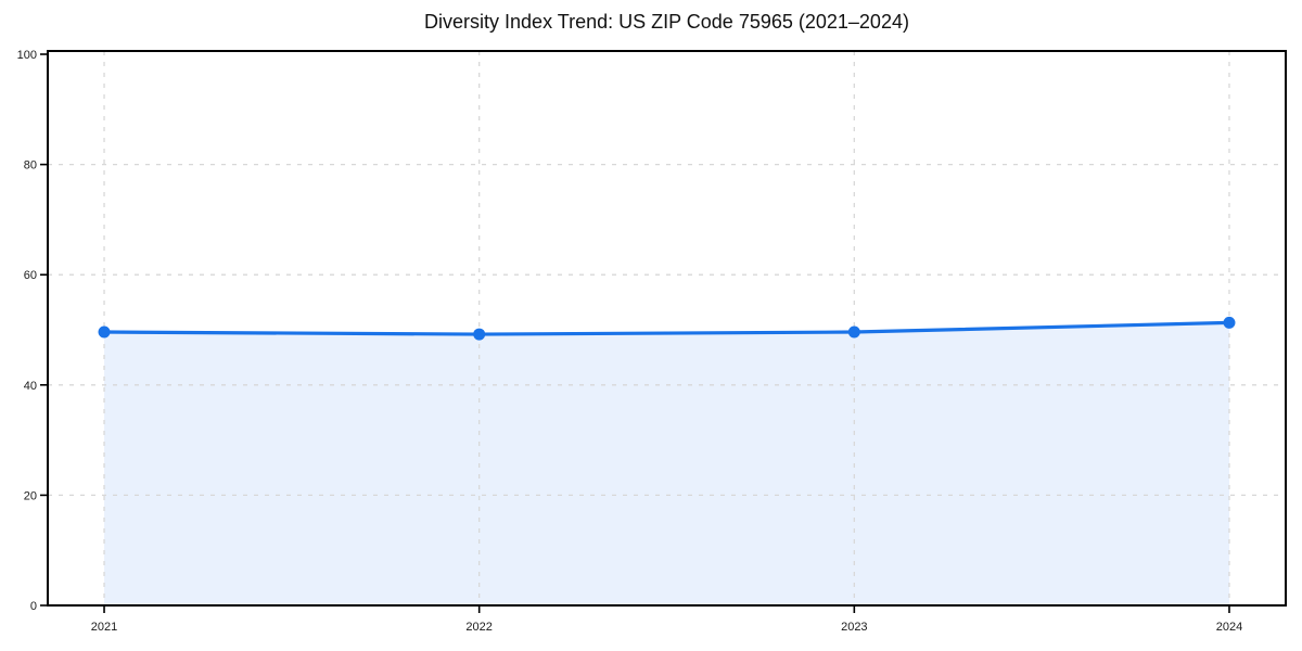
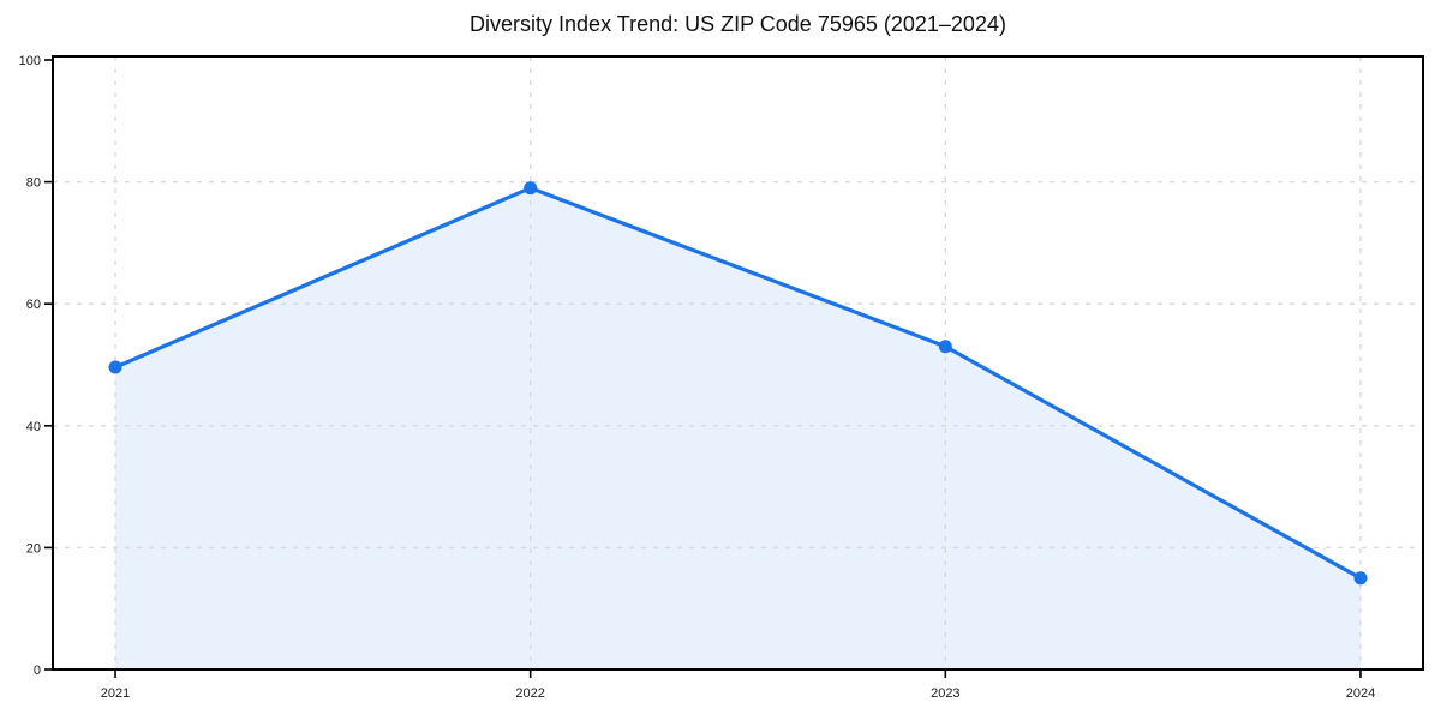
2022: 49 -> 79
2023: 50 -> 53
2024: 51 -> 15
